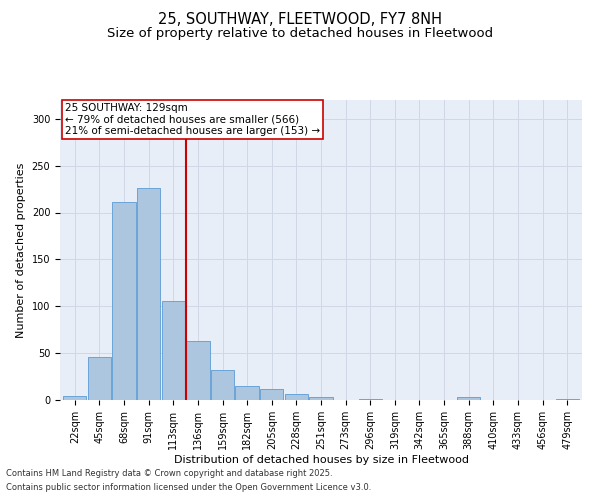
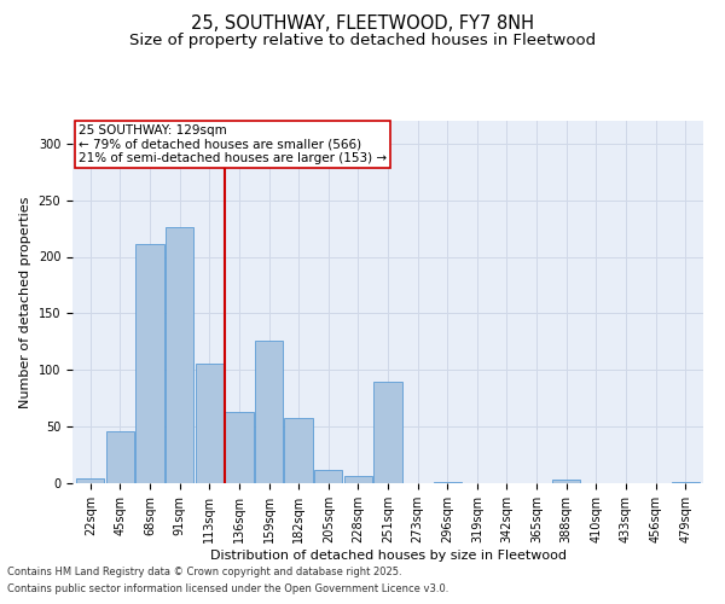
159sqm: 32 -> 126
182sqm: 15 -> 58
251sqm: 3 -> 90
